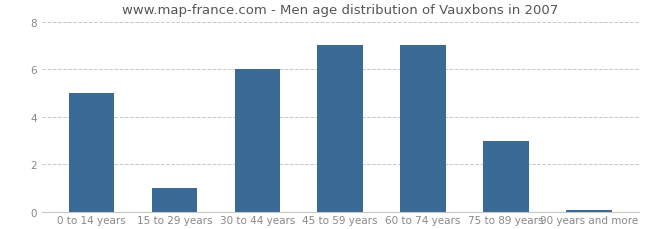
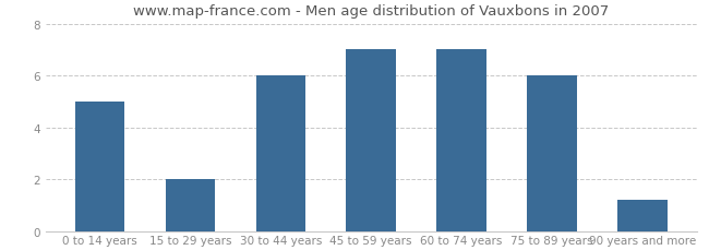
15 to 29 years: 1.0 -> 2.0
75 to 89 years: 3.0 -> 6.0
90 years and more: 0.1 -> 1.2
